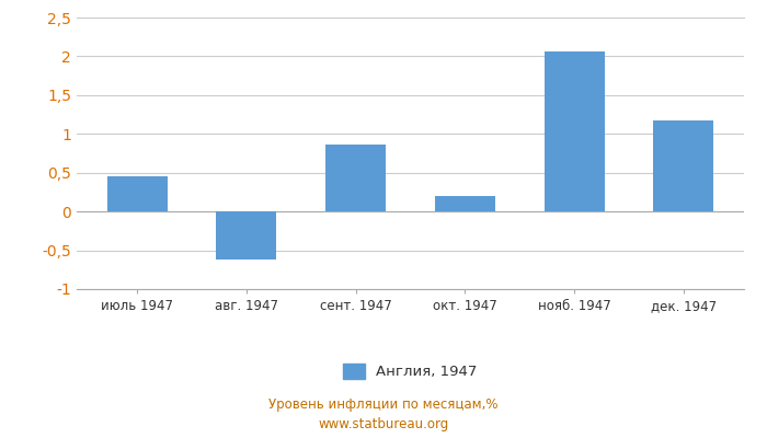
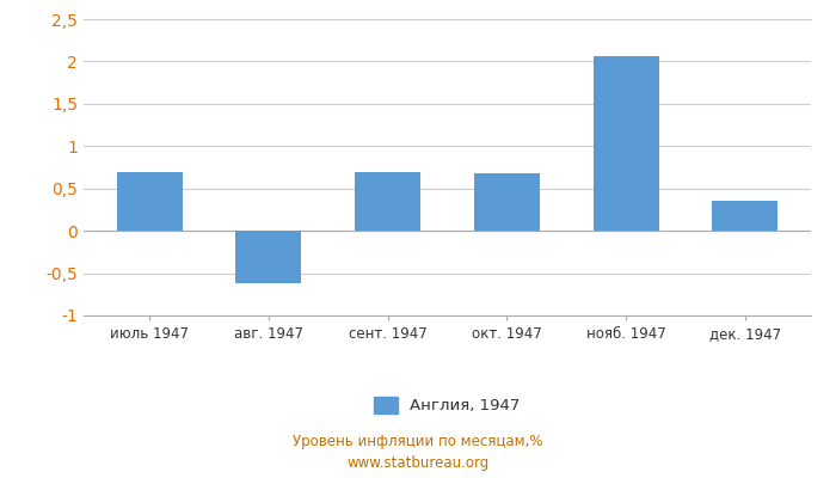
июль 1947: 0,46 -> 0,70
сент. 1947: 0,86 -> 0,70
окт. 1947: 0,20 -> 0,68
дек. 1947: 1,18 -> 0,35
